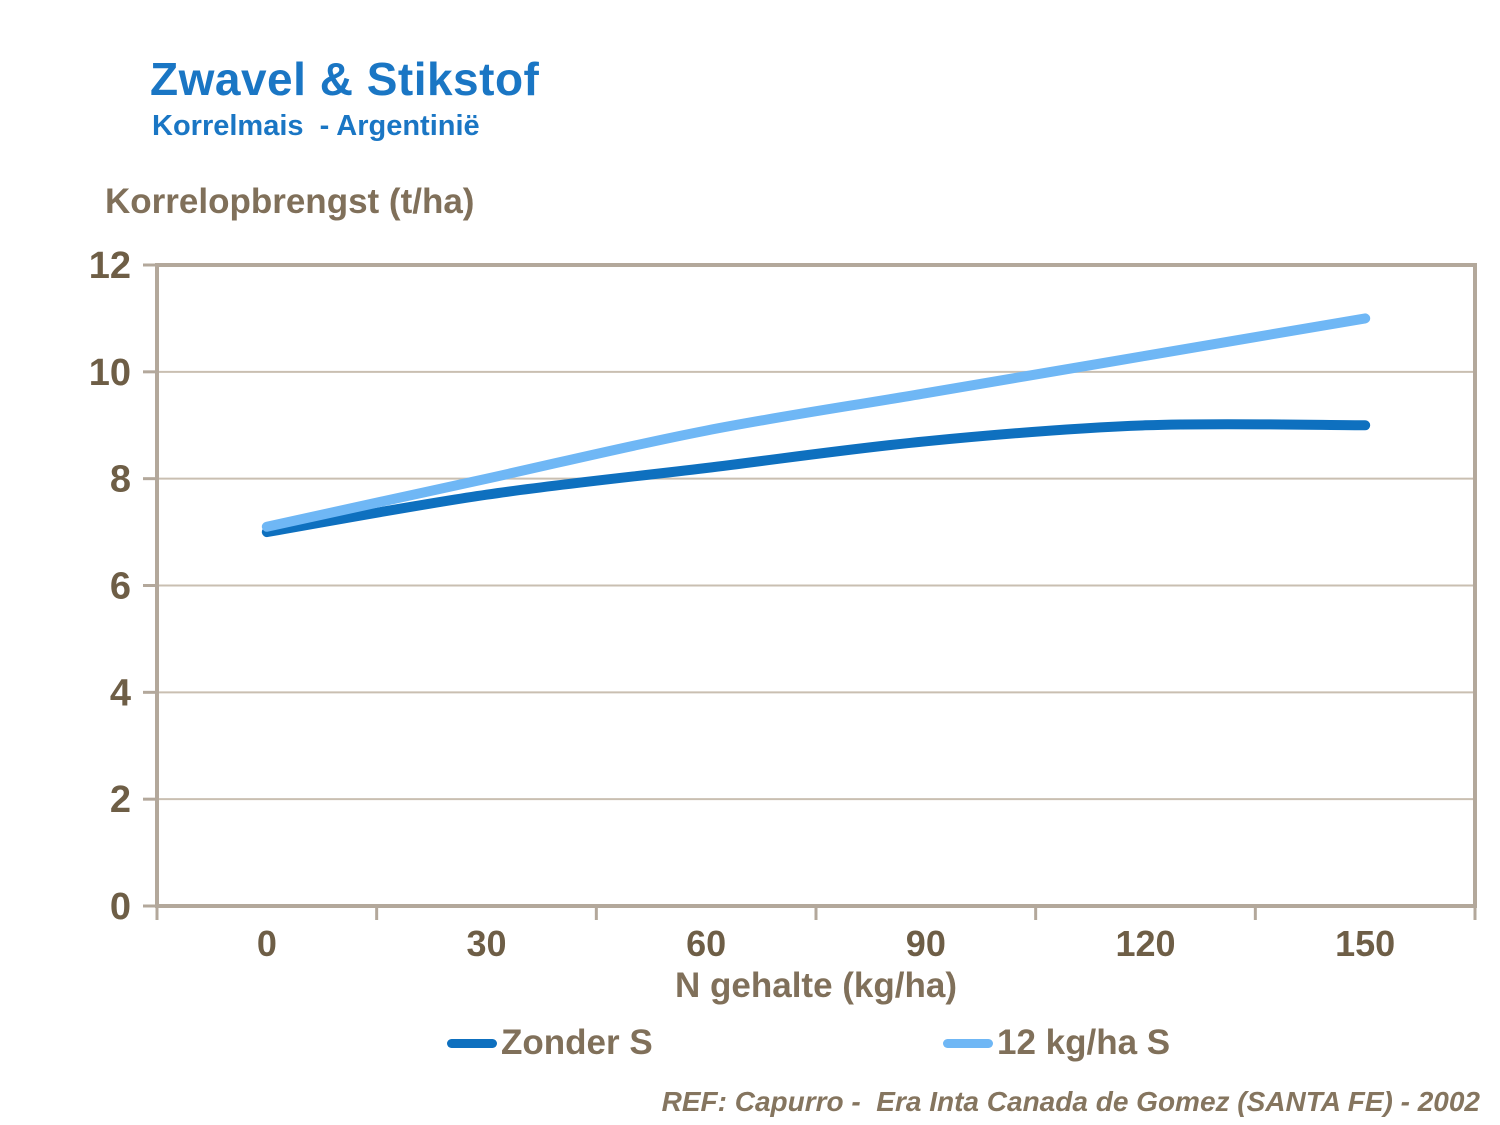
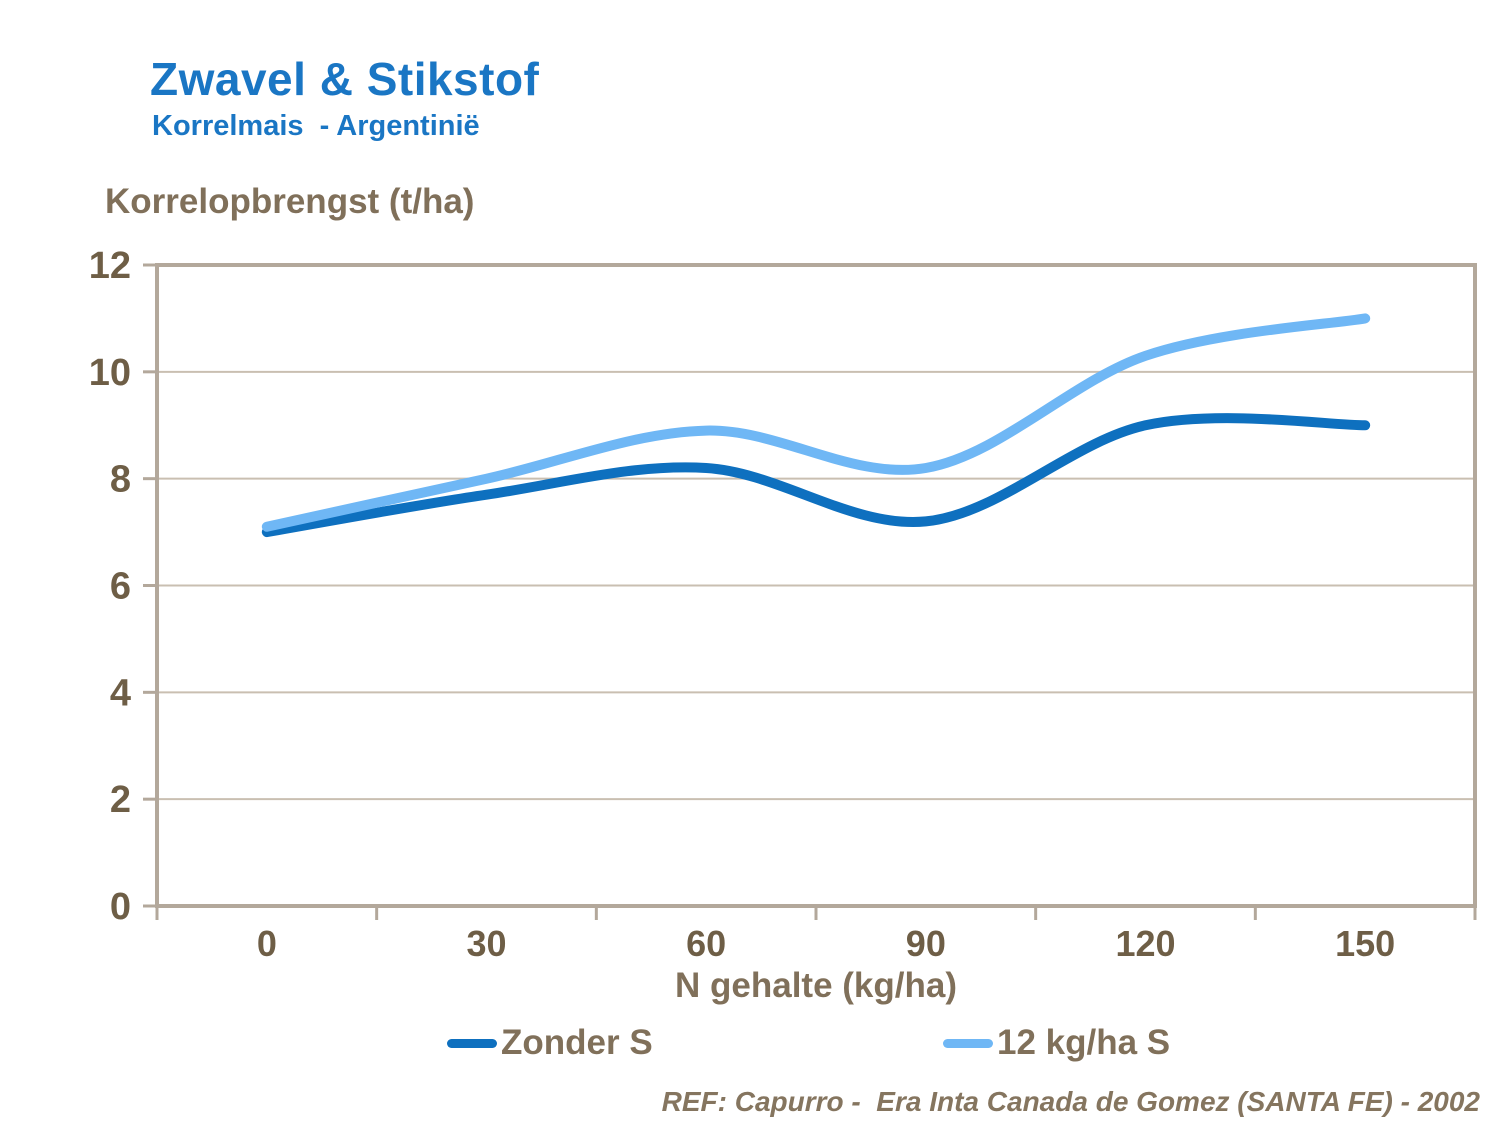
Zonder S/90: 8.7 -> 7.2
12 kg/ha S/90: 9.6 -> 8.2
